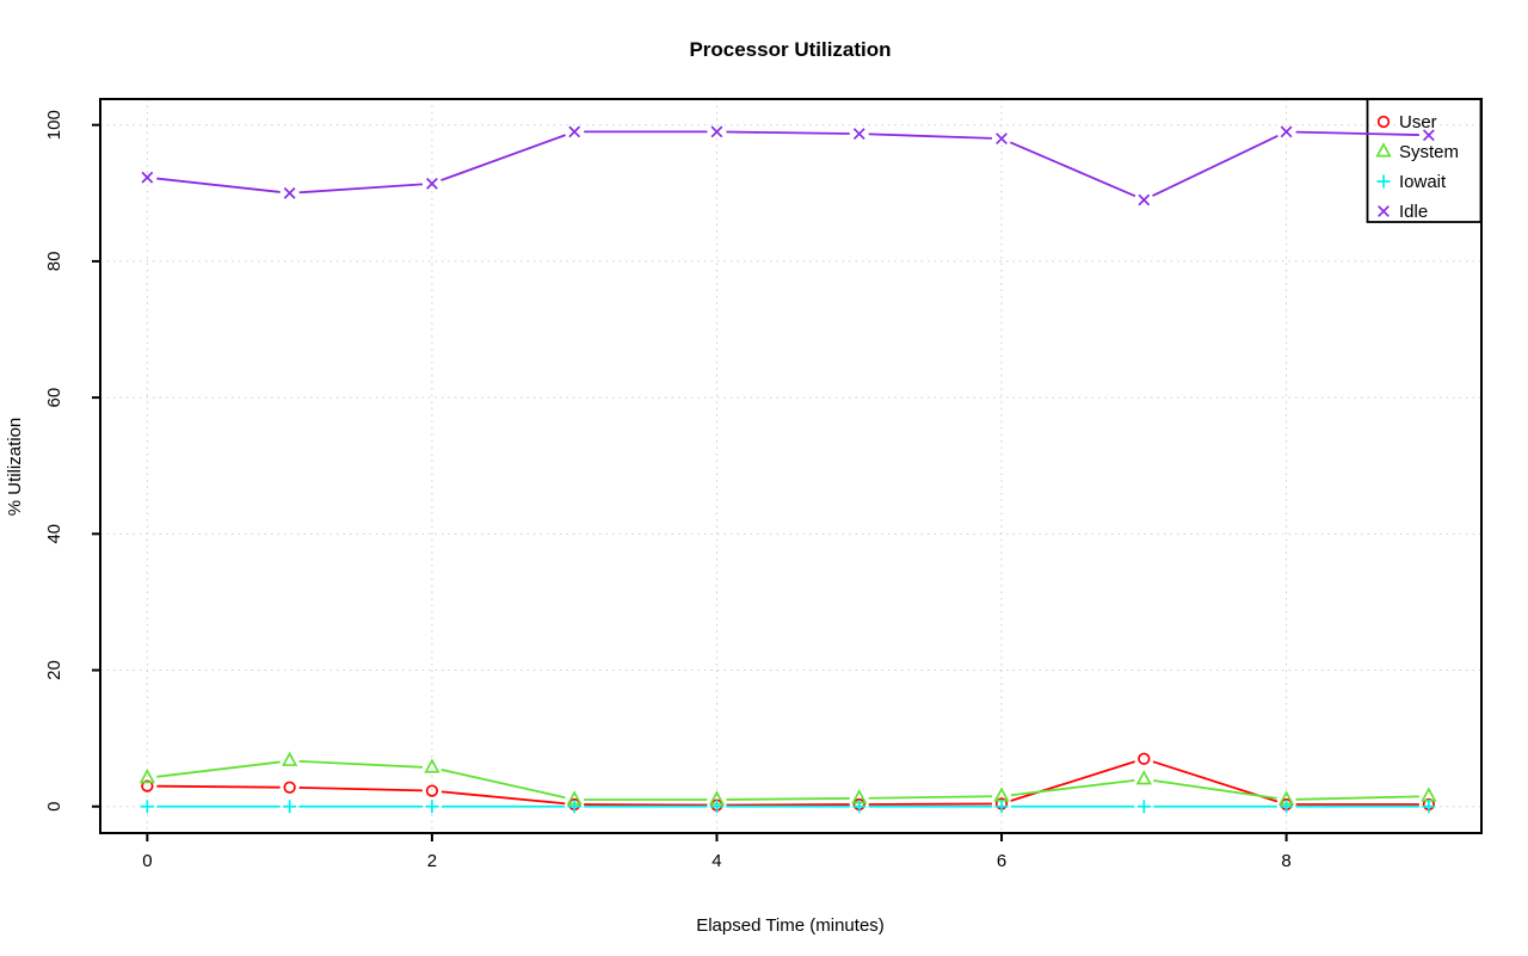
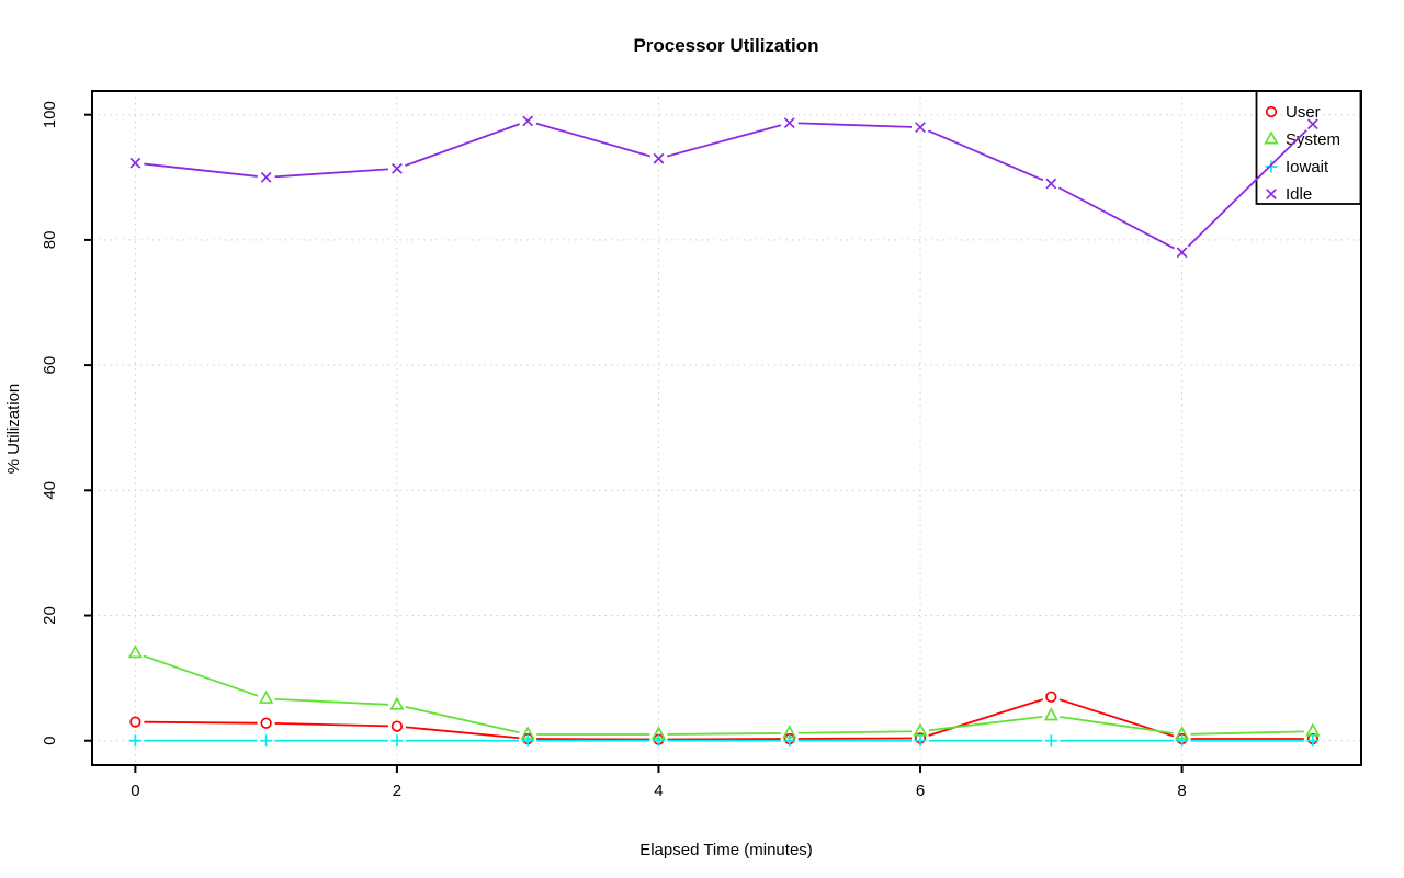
System/0: 4 -> 14
Idle/4: 99 -> 93
Idle/8: 99 -> 78
